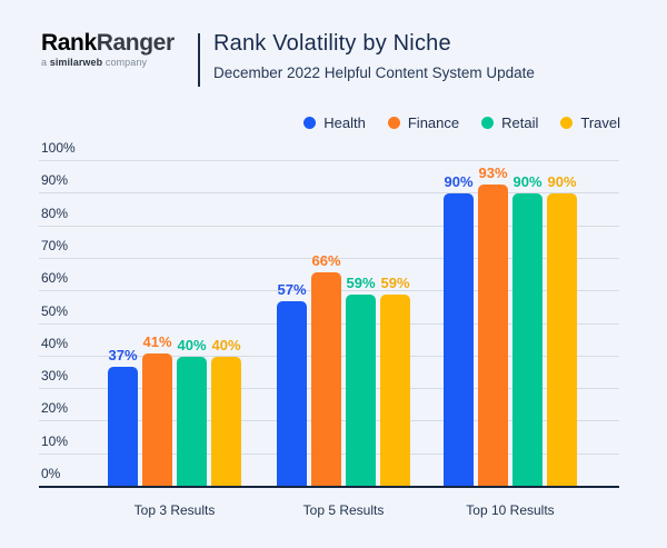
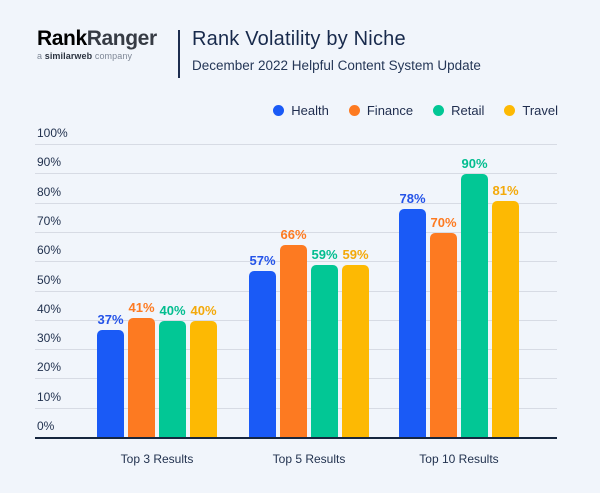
Health/Top 10 Results: 90% -> 78%
Finance/Top 10 Results: 93% -> 70%
Travel/Top 10 Results: 90% -> 81%
